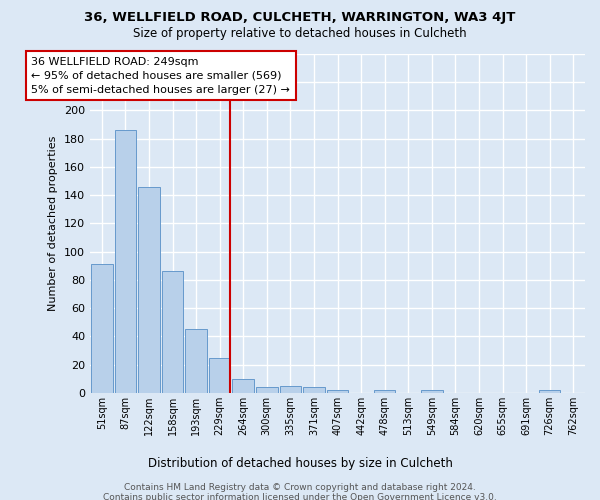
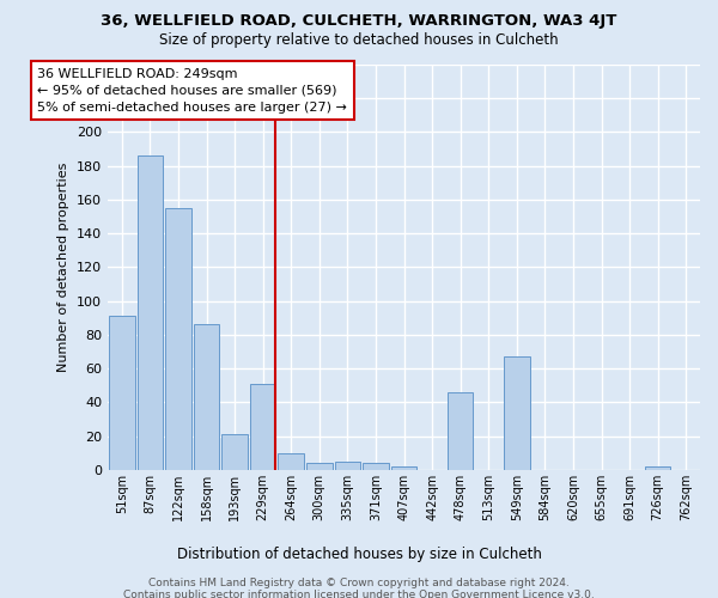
122sqm: 146 -> 155
193sqm: 45 -> 21
229sqm: 25 -> 51
478sqm: 2 -> 46
549sqm: 2 -> 67
